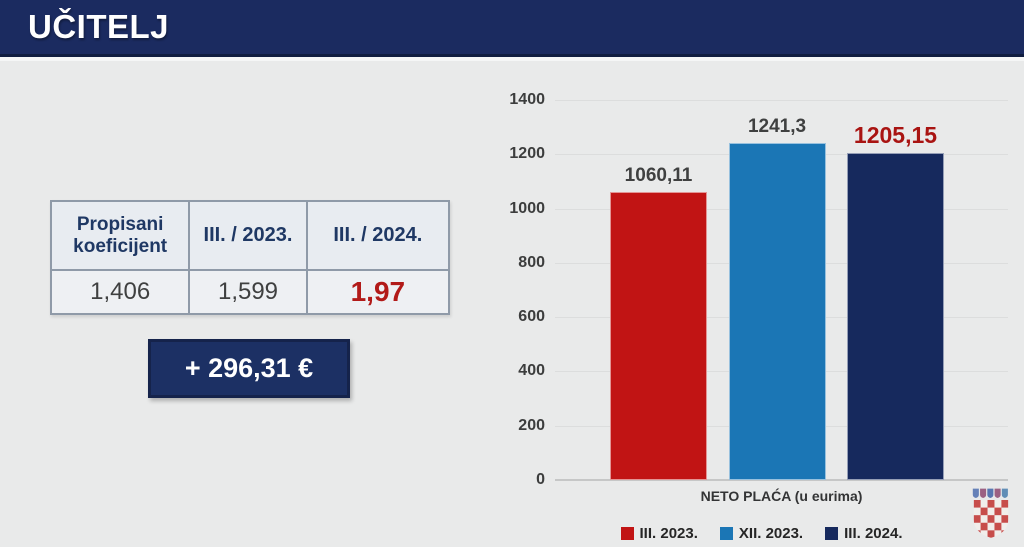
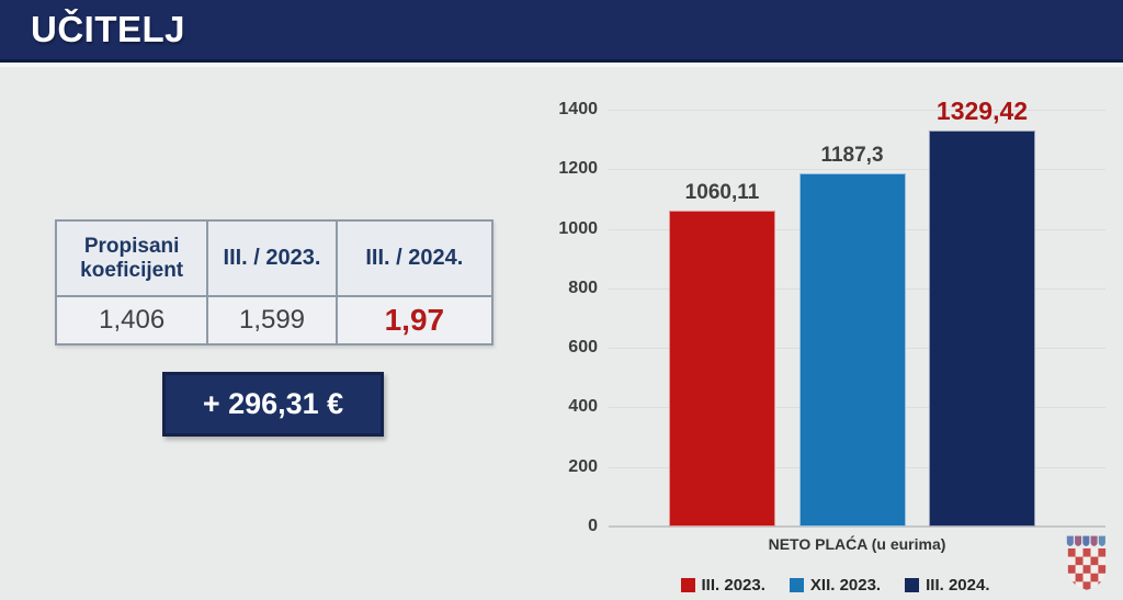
XII. 2023.: 1241,3 -> 1187,3
III. 2024.: 1205,15 -> 1329,42
